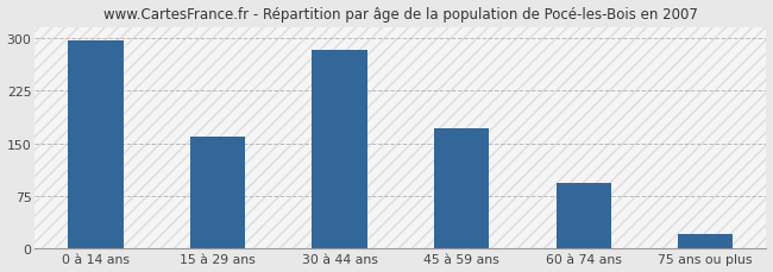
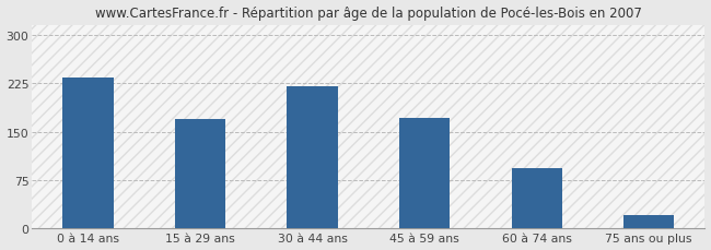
0 à 14 ans: 296 -> 234
15 à 29 ans: 160 -> 170
30 à 44 ans: 283 -> 220
